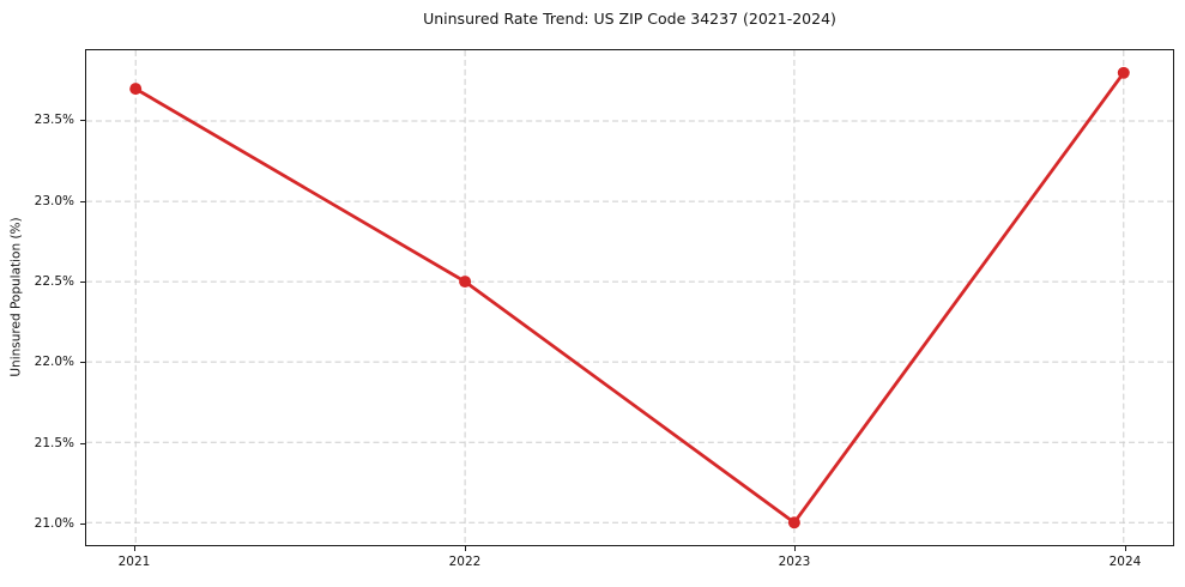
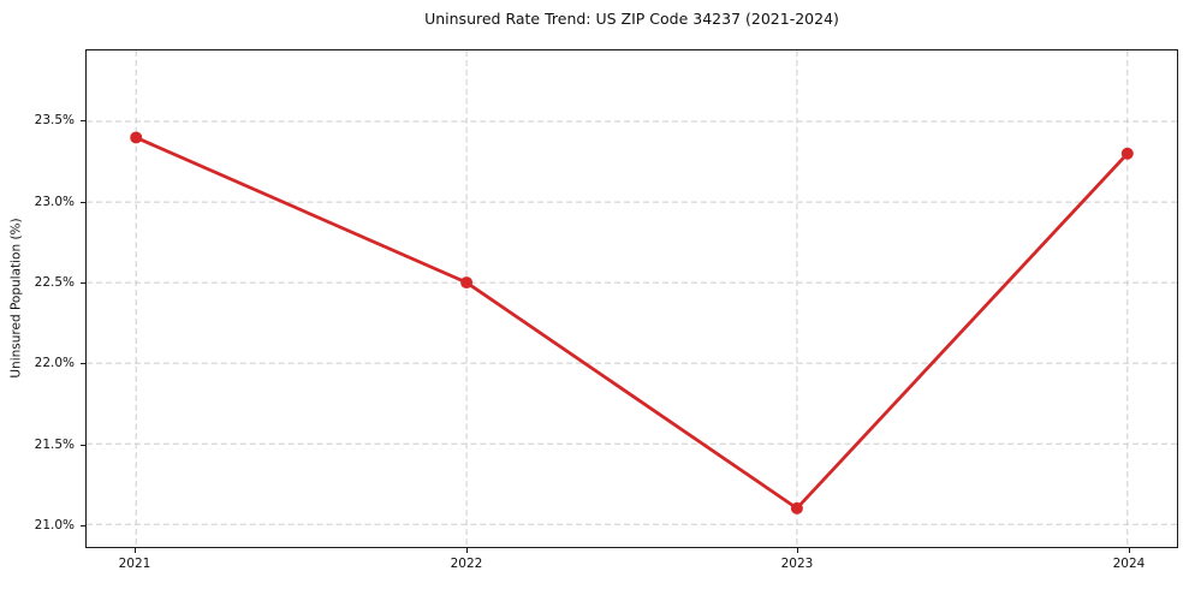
2021: 23.7% -> 23.4%
2023: 21.0% -> 21.1%
2024: 23.8% -> 23.3%
